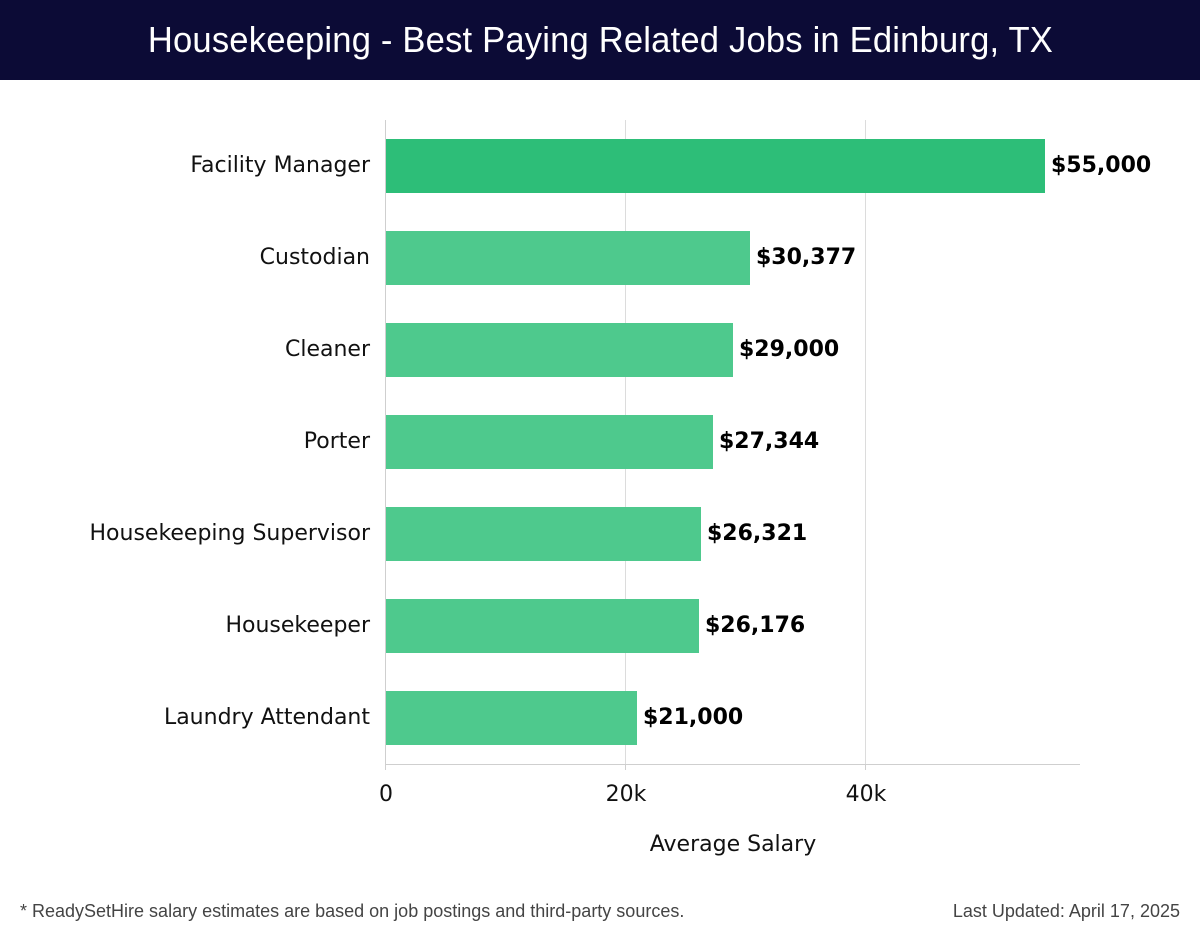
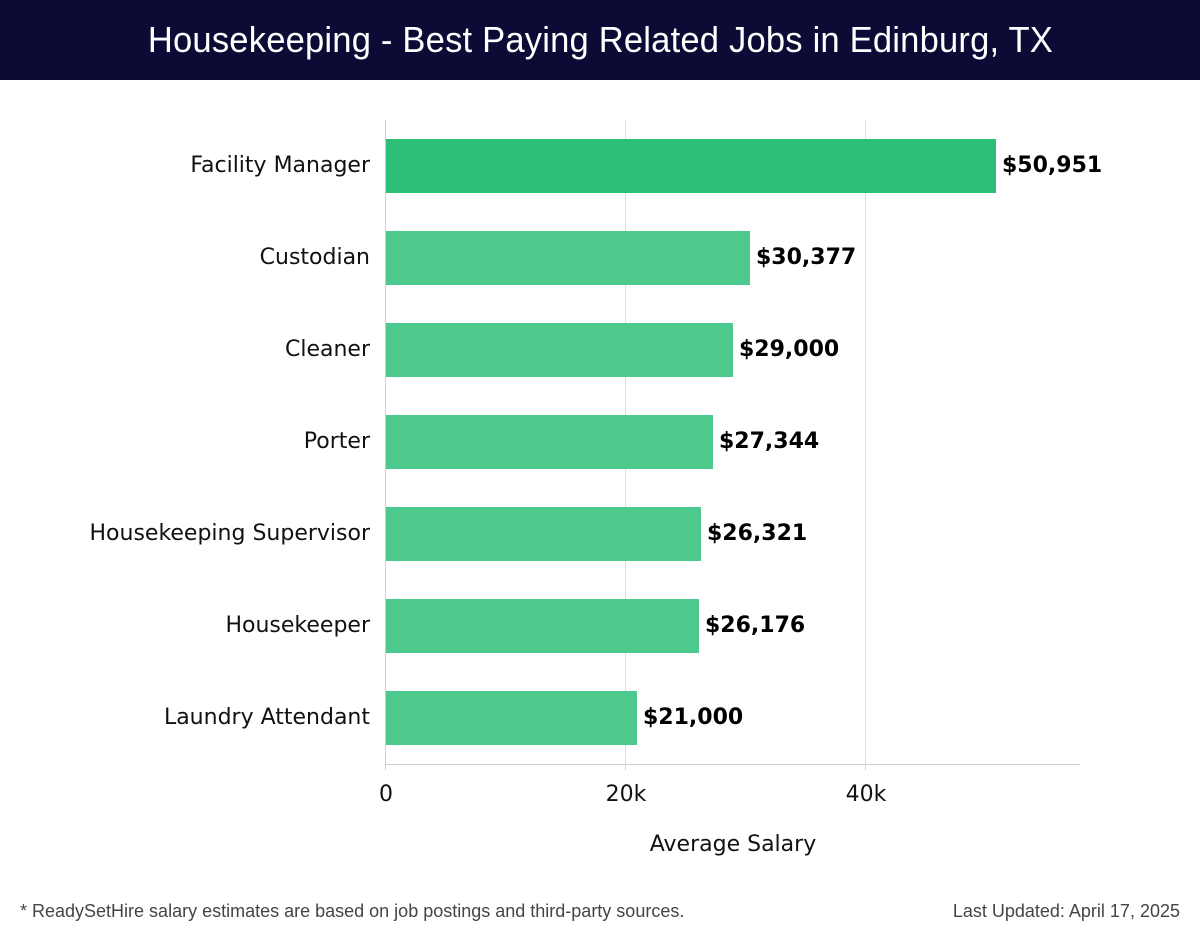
Facility Manager: $55,000 -> $50,951
